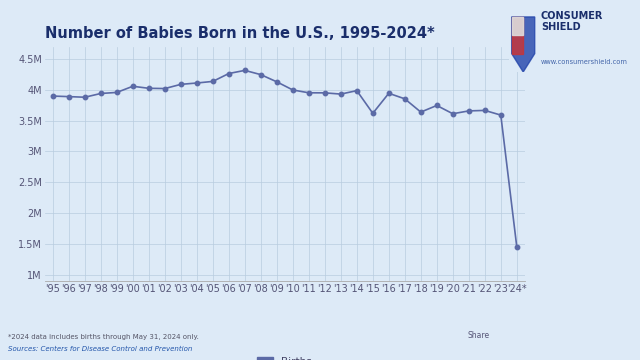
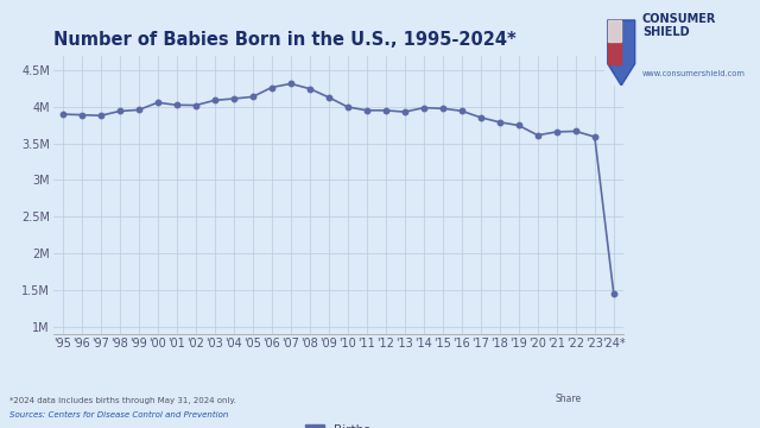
'15: 3.62M -> 3.98M
'18: 3.64M -> 3.79M
